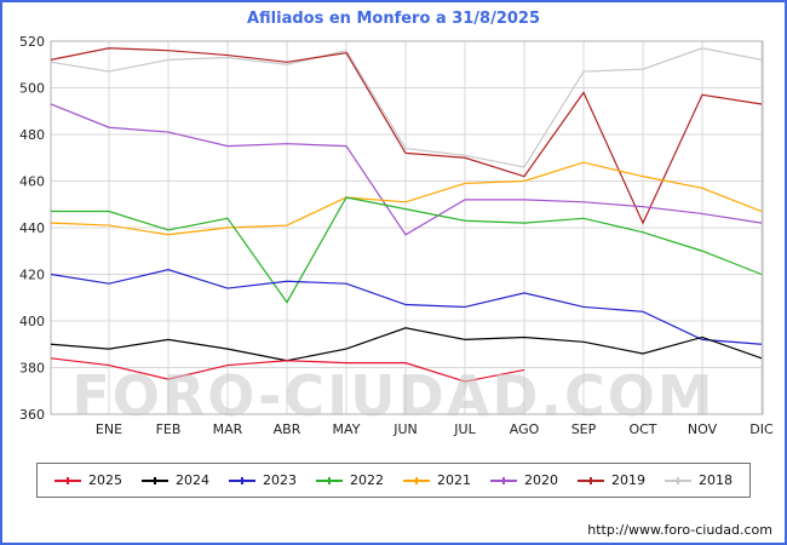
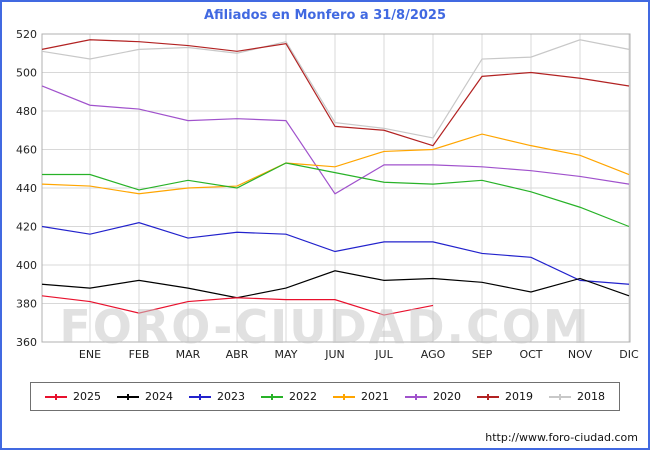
2022/ABR: 408 -> 440
2023/JUL: 406 -> 412
2019/OCT: 442 -> 500
